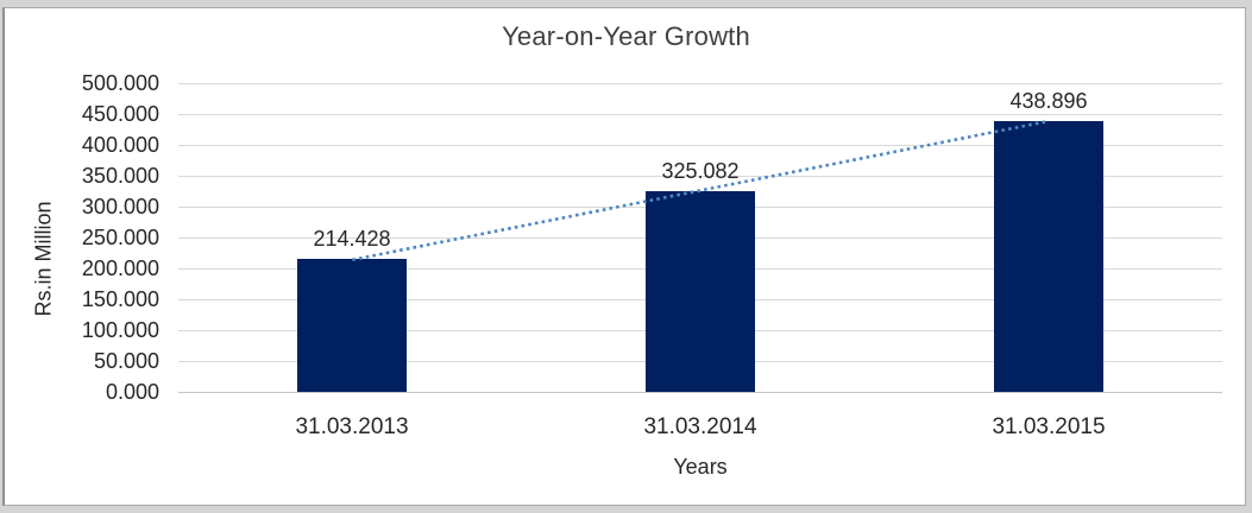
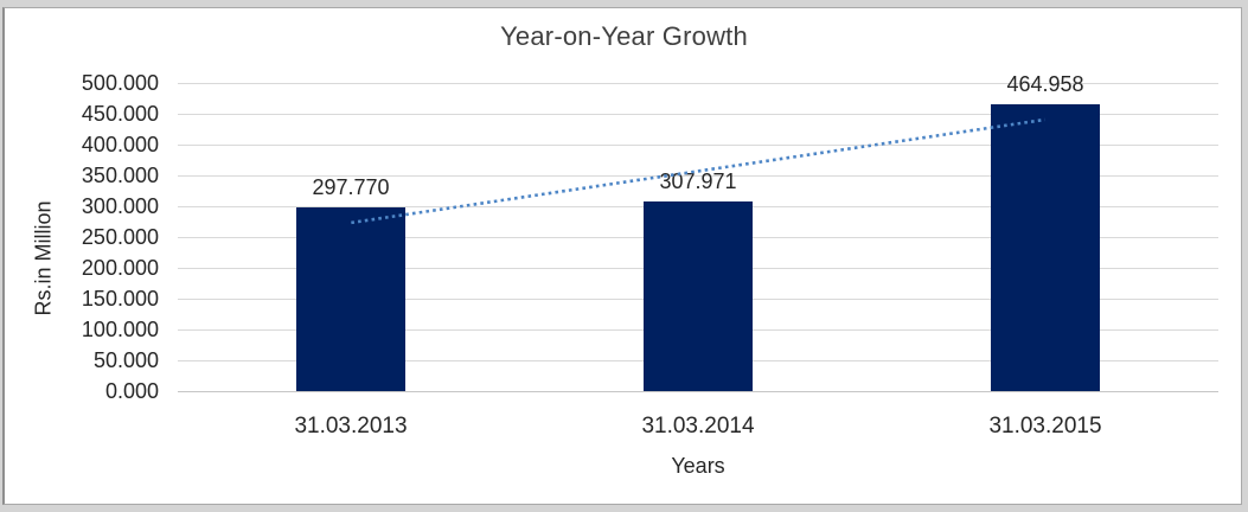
31.03.2013: 214.428 -> 297.770
31.03.2014: 325.082 -> 307.971
31.03.2015: 438.896 -> 464.958
